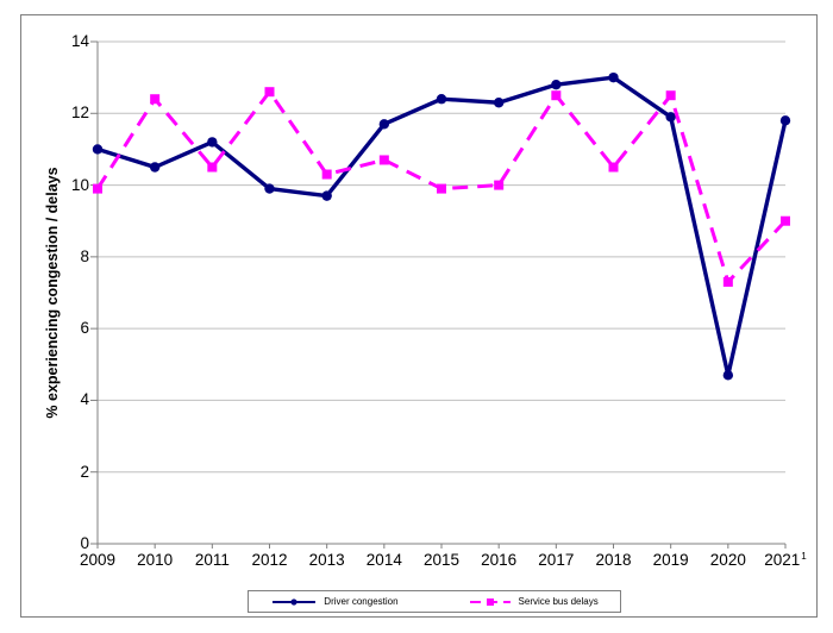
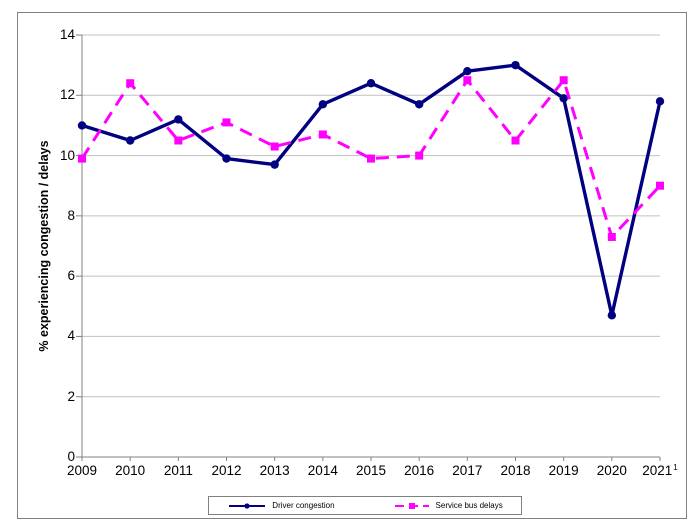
Service bus delays/2012: 12.6 -> 11.1
Driver congestion/2016: 12.3 -> 11.7
